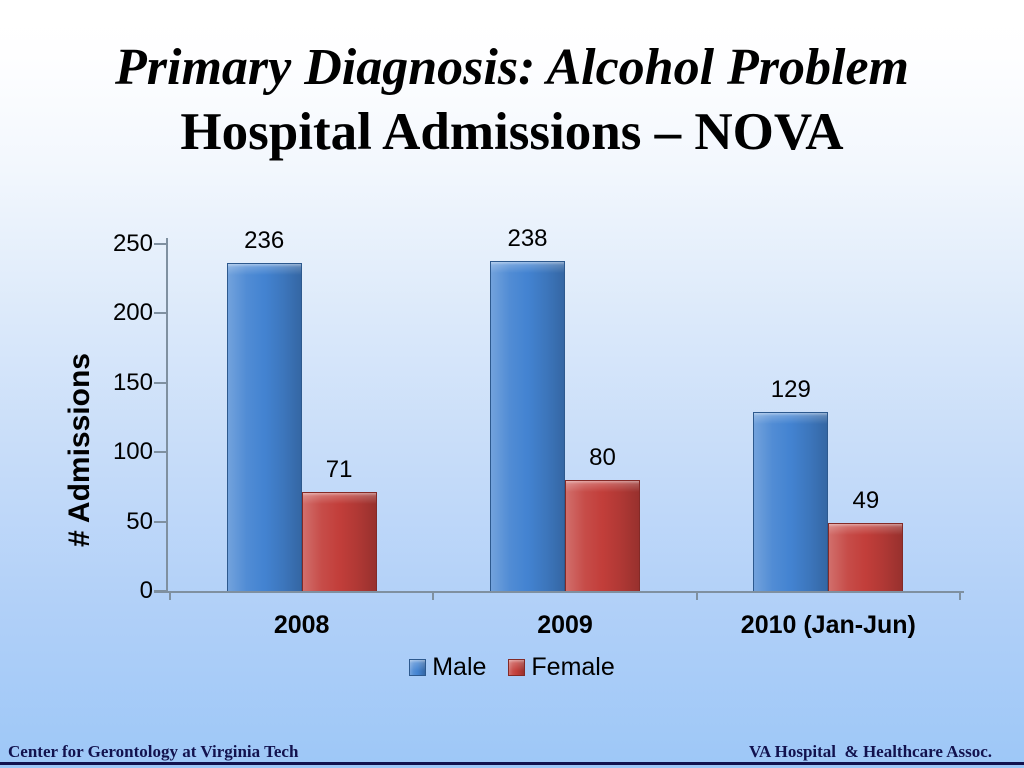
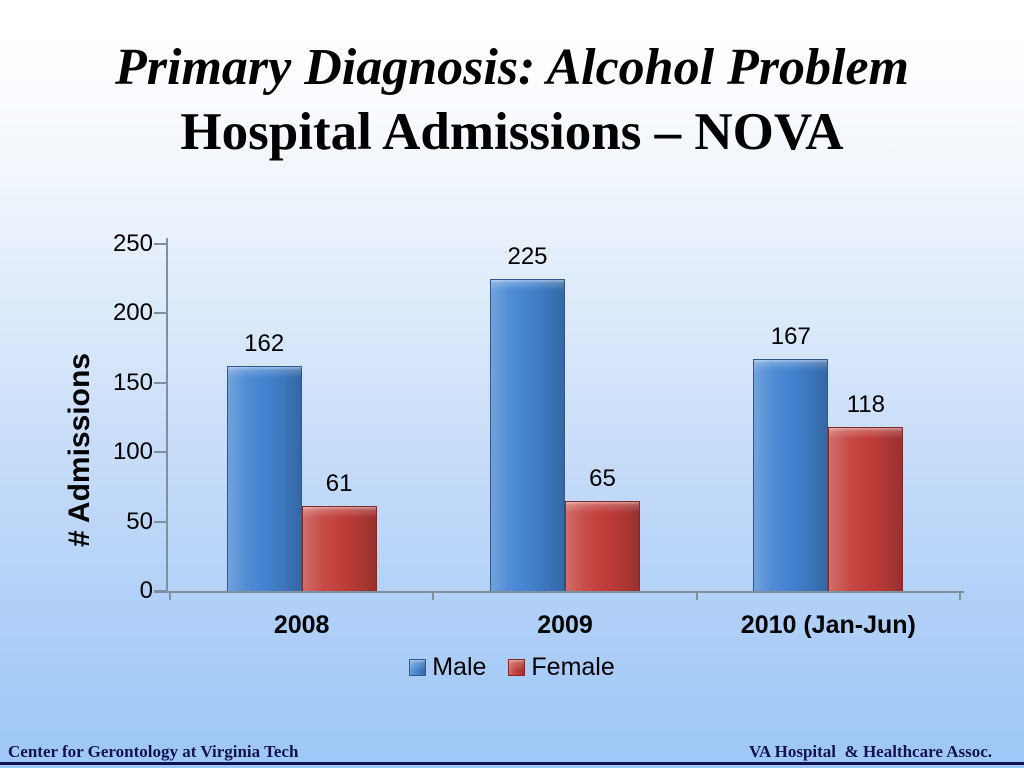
Male/2008: 236 -> 162
Female/2008: 71 -> 61
Male/2009: 238 -> 225
Female/2009: 80 -> 65
Male/2010 (Jan-Jun): 129 -> 167
Female/2010 (Jan-Jun): 49 -> 118
